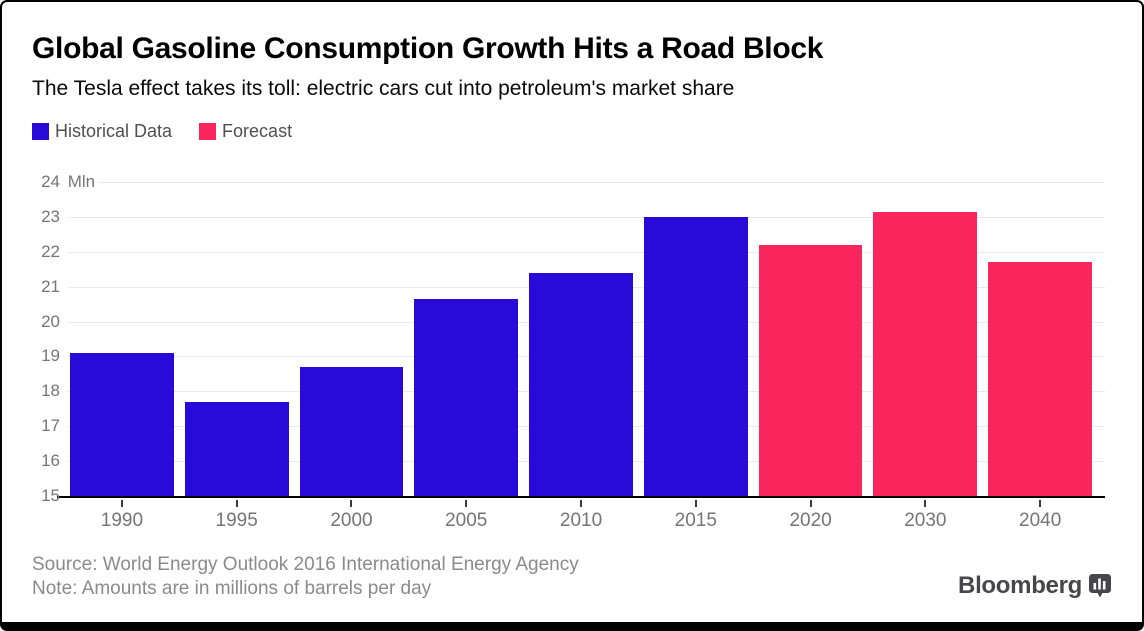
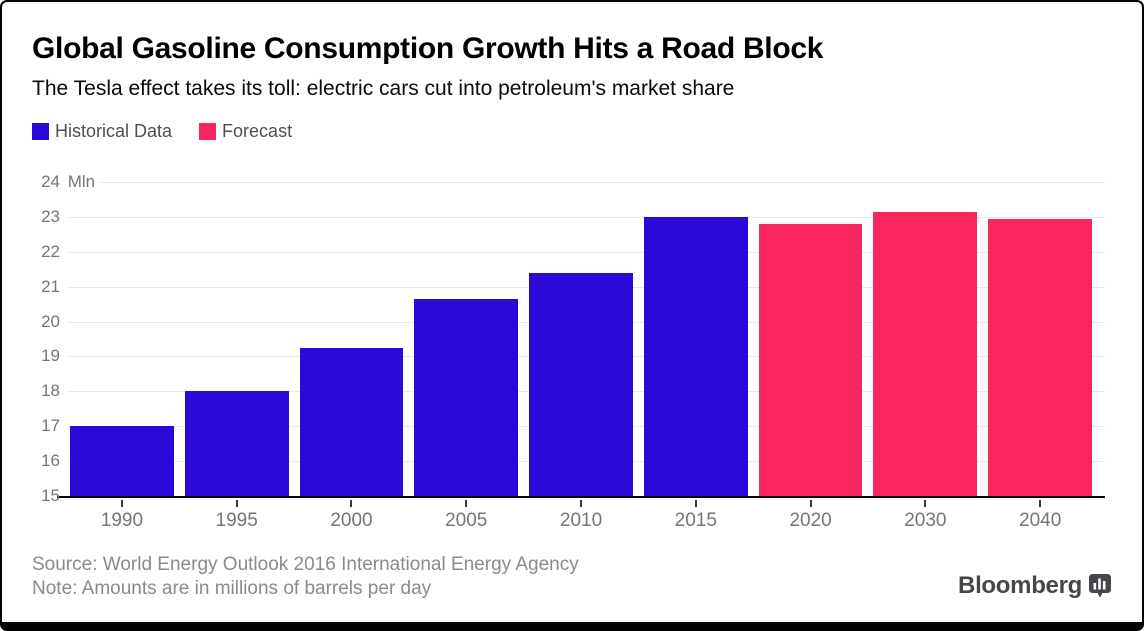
Historical Data/1990: 19.1 -> 17.0
Historical Data/1995: 17.7 -> 18.0
Historical Data/2000: 18.7 -> 19.2
Forecast/2020: 22.2 -> 22.8
Forecast/2040: 21.7 -> 22.9
